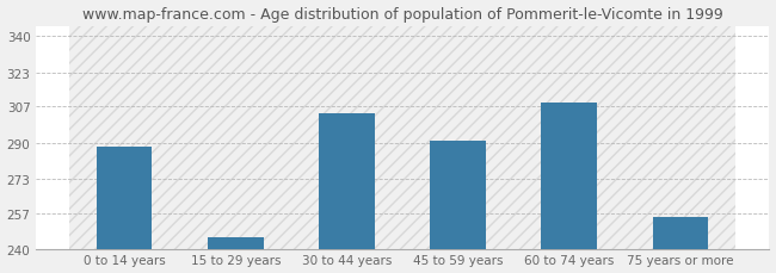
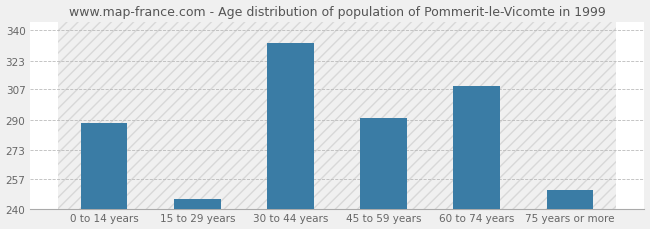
30 to 44 years: 304 -> 333
75 years or more: 255 -> 251
